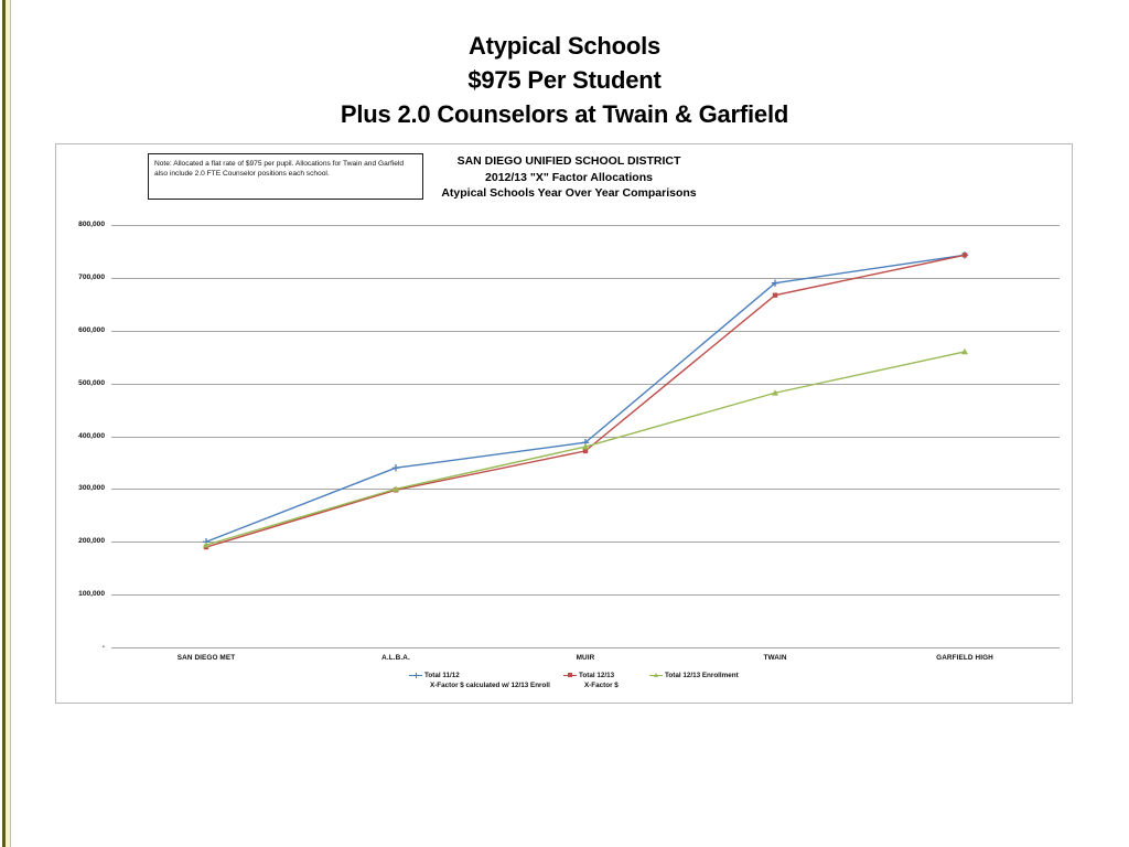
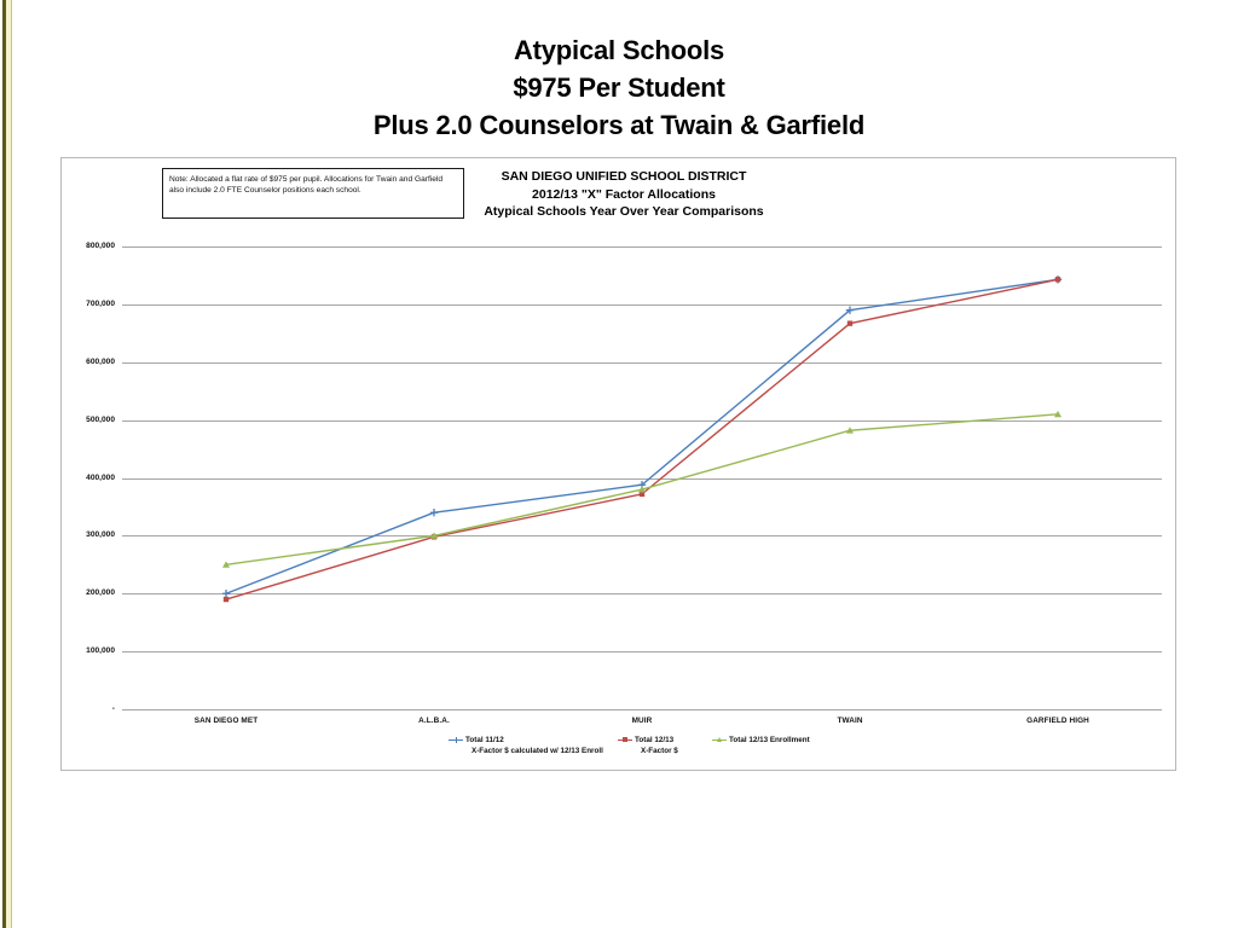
Total 12/13 Enrollment/SAN DIEGO MET: 190000 -> 250000
Total 12/13 Enrollment/GARFIELD HIGH: 560000 -> 510000
